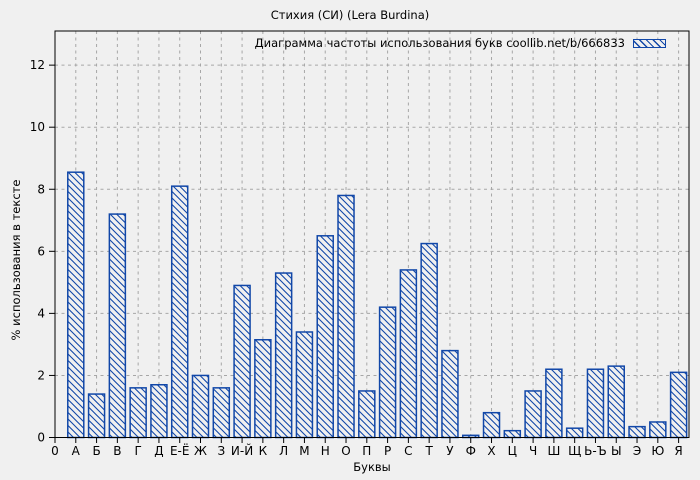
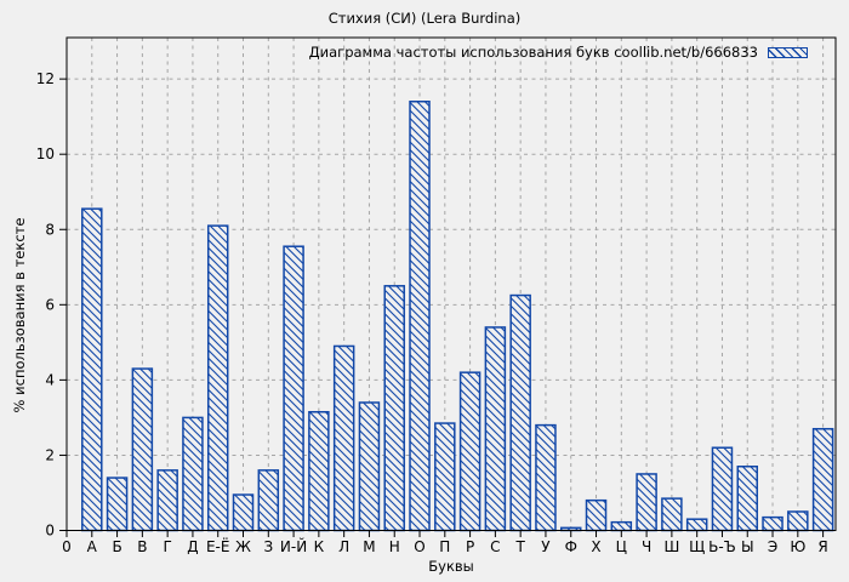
В: 7.2 -> 4.3
Д: 1.7 -> 3.0
Ж: 2.0 -> 0.9
И-Й: 4.9 -> 7.5
Л: 5.3 -> 4.9
О: 7.8 -> 11.4
П: 1.5 -> 2.9
Ш: 2.2 -> 0.8
Ы: 2.3 -> 1.7
Я: 2.1 -> 2.7
